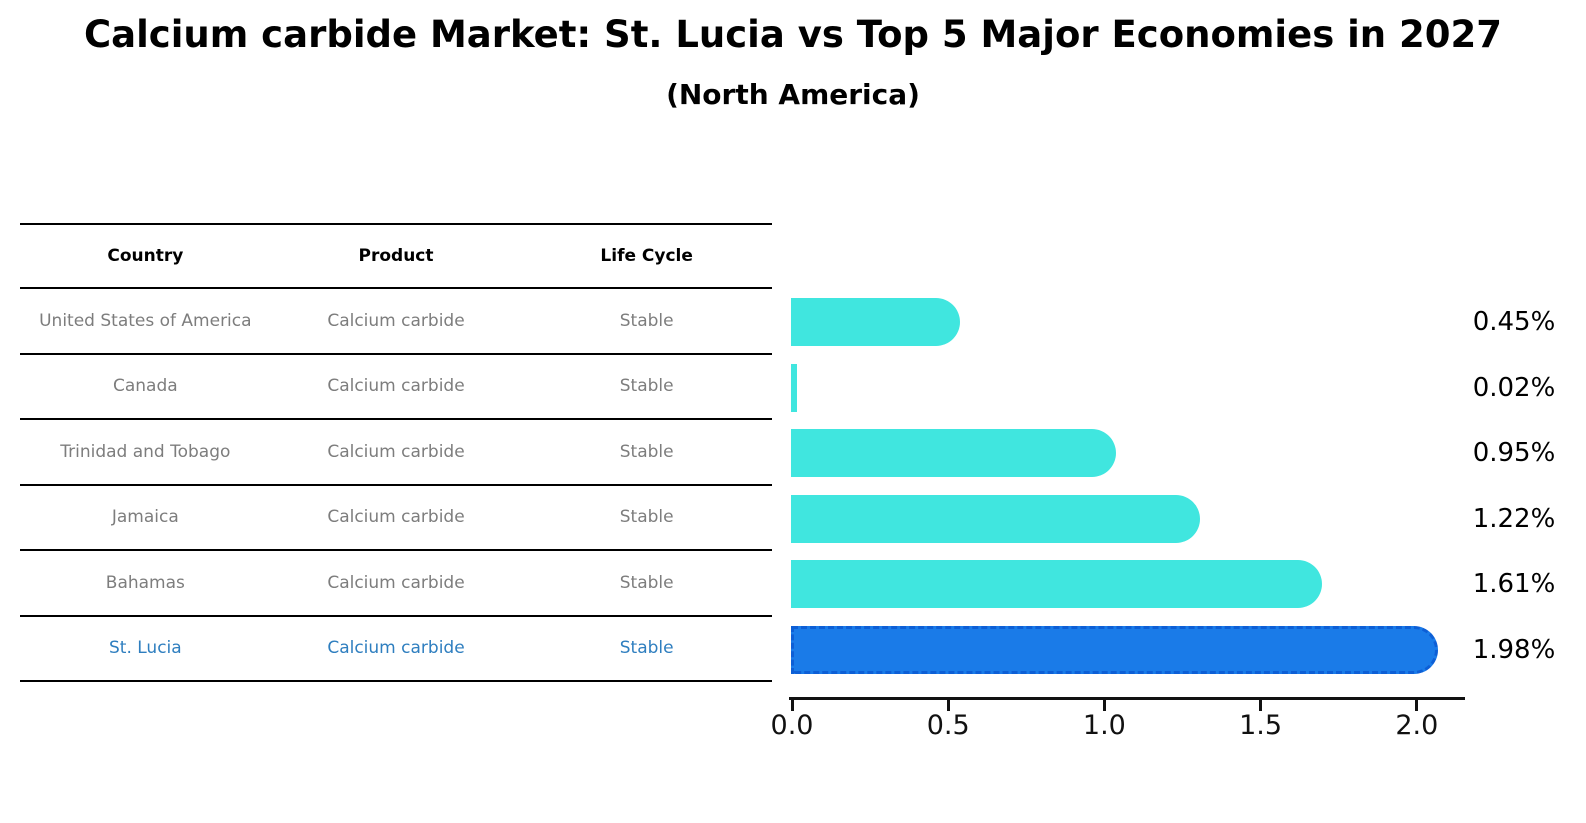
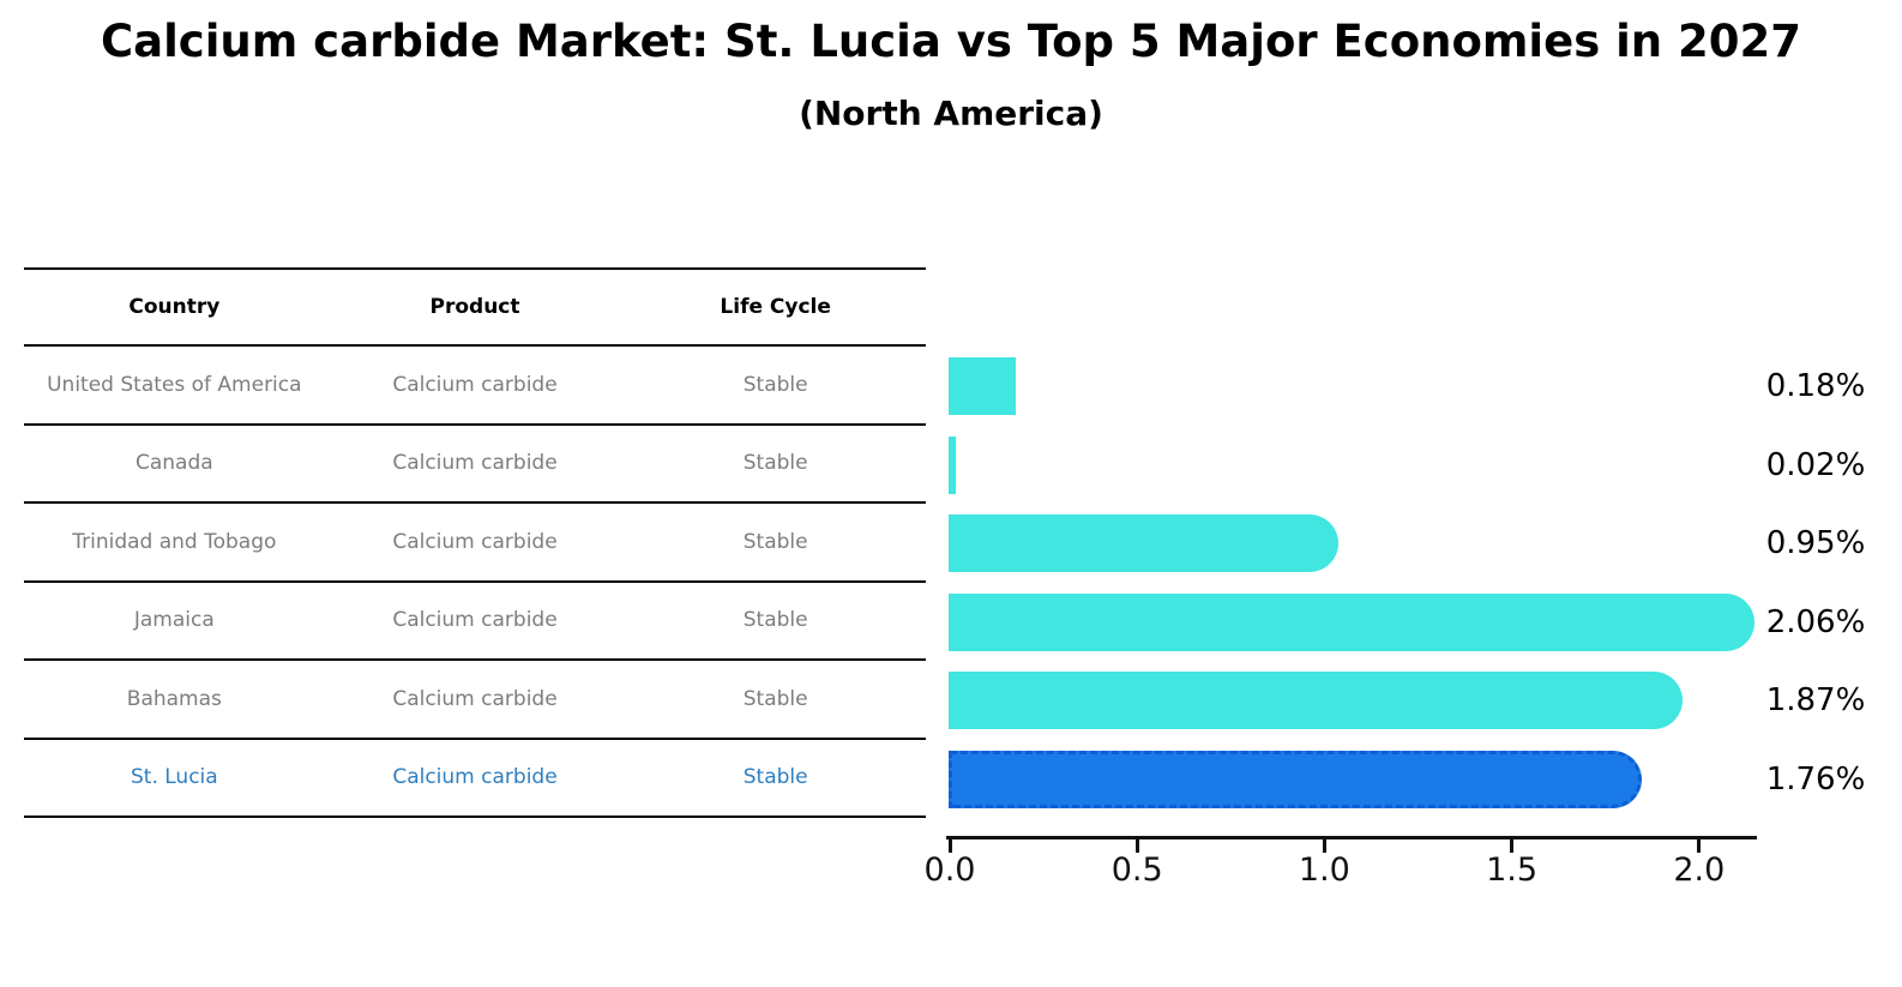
United States of America: 0.45% -> 0.18%
Jamaica: 1.22% -> 2.06%
Bahamas: 1.61% -> 1.87%
St. Lucia: 1.98% -> 1.76%
